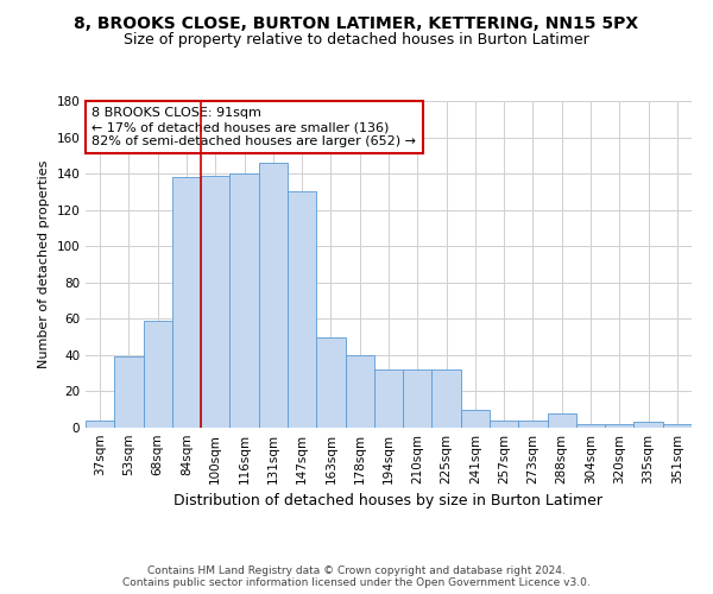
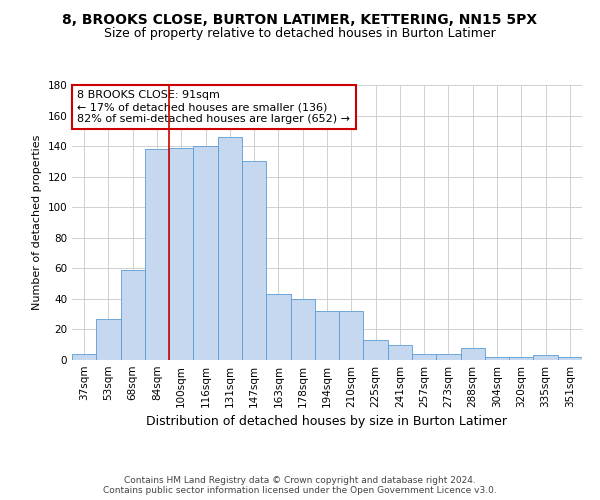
53sqm: 39 -> 27
163sqm: 50 -> 43
225sqm: 32 -> 13
